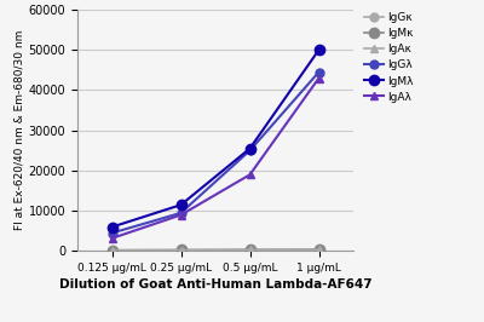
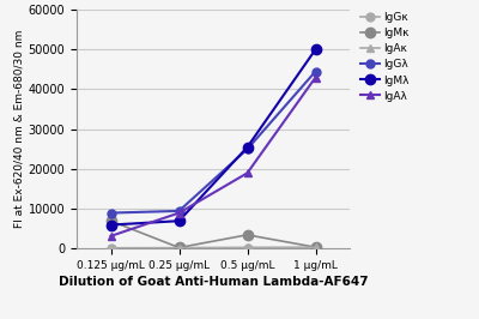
IgMκ/0.125 μg/mL: 200 -> 7000
IgGλ/0.125 μg/mL: 4500 -> 9000
IgMλ/0.25 μg/mL: 11500 -> 7000
IgMκ/0.5 μg/mL: 400 -> 3500
